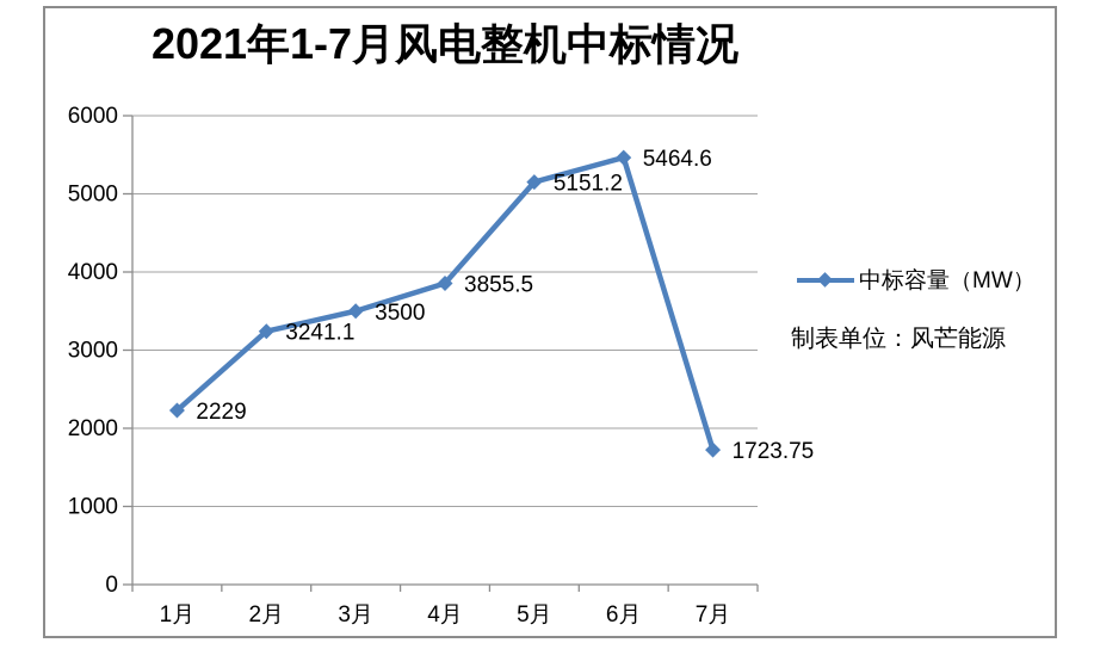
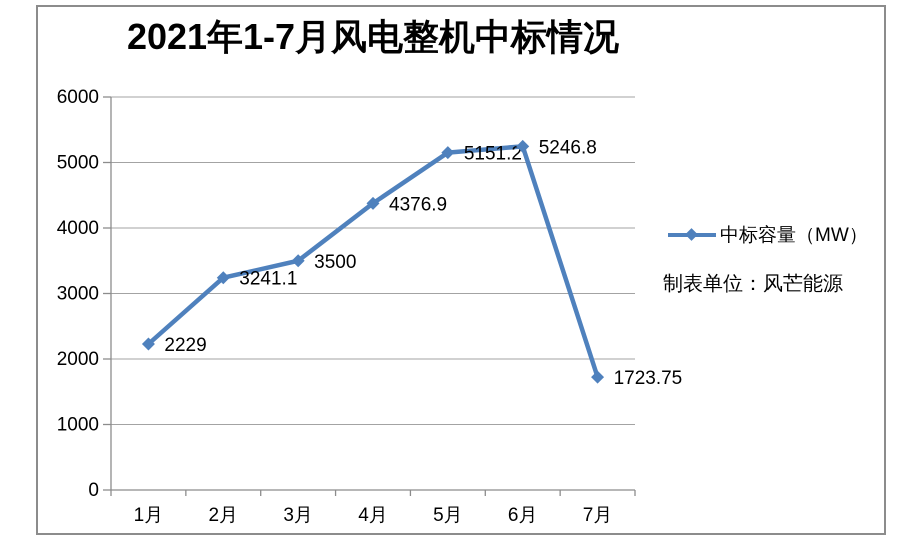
4月: 3855.5 -> 4376.9
6月: 5464.6 -> 5246.8
